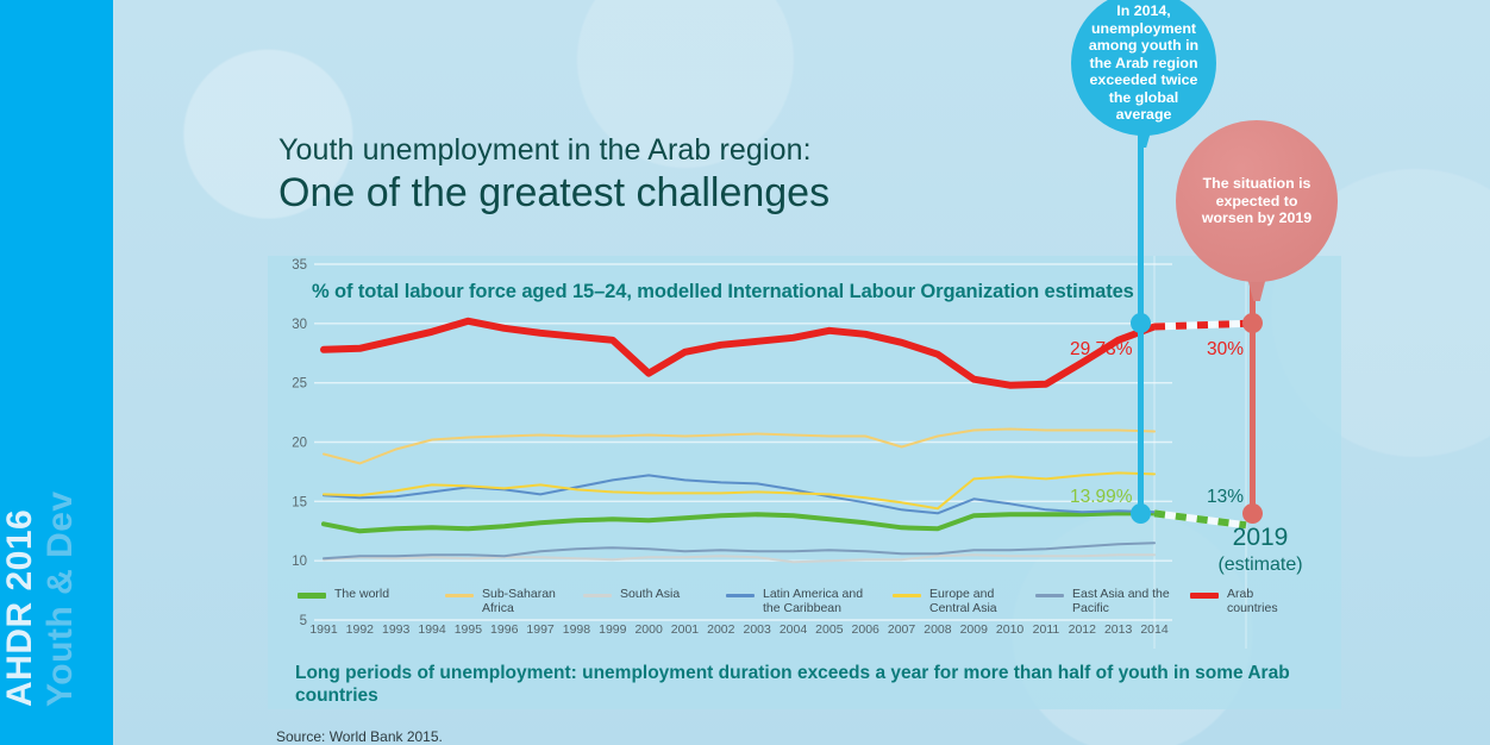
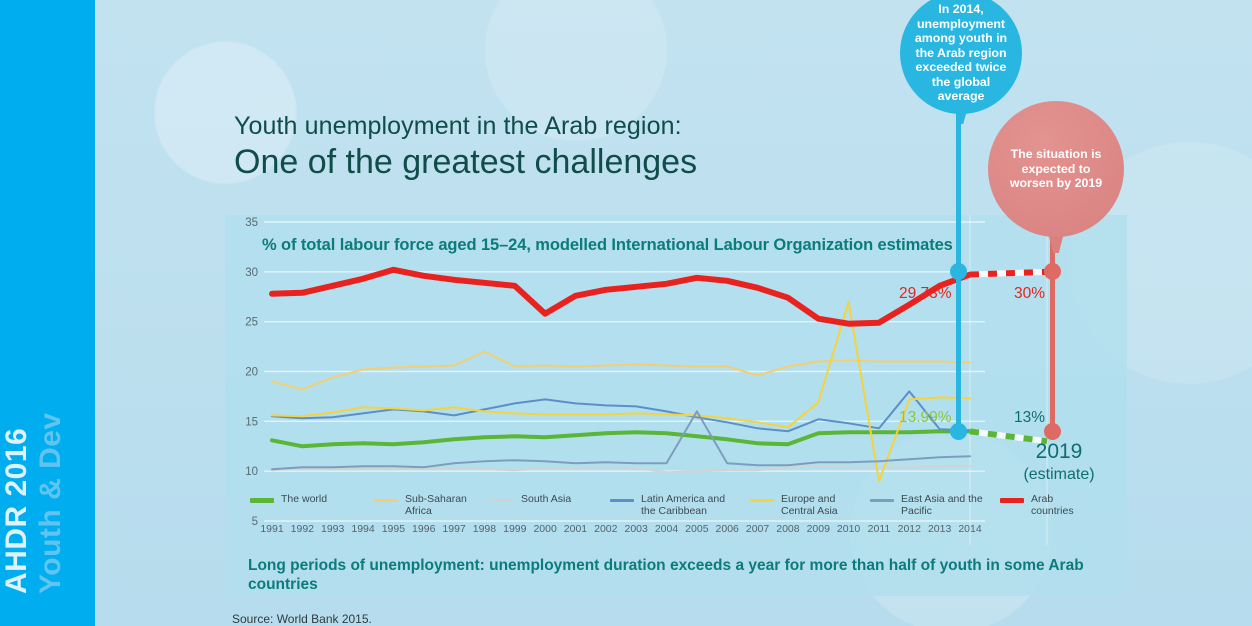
Sub-Saharan Africa/1998: 20 -> 22
East Asia and the Pacific/2005: 11 -> 16
Europe and Central Asia/2010: 17 -> 27
Europe and Central Asia/2011: 17 -> 9
Latin America and the Caribbean/2012: 14 -> 18
